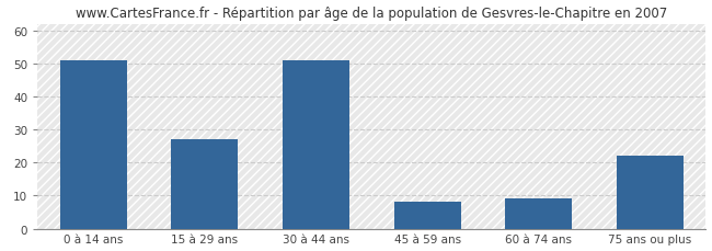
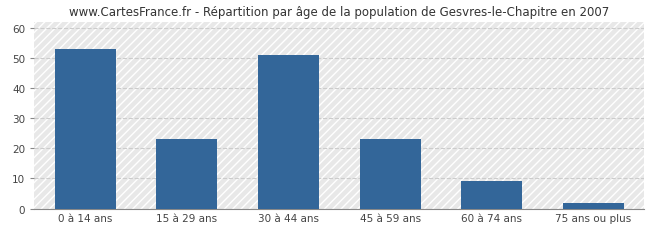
0 à 14 ans: 51 -> 53
15 à 29 ans: 27 -> 23
45 à 59 ans: 8 -> 23
75 ans ou plus: 22 -> 2
